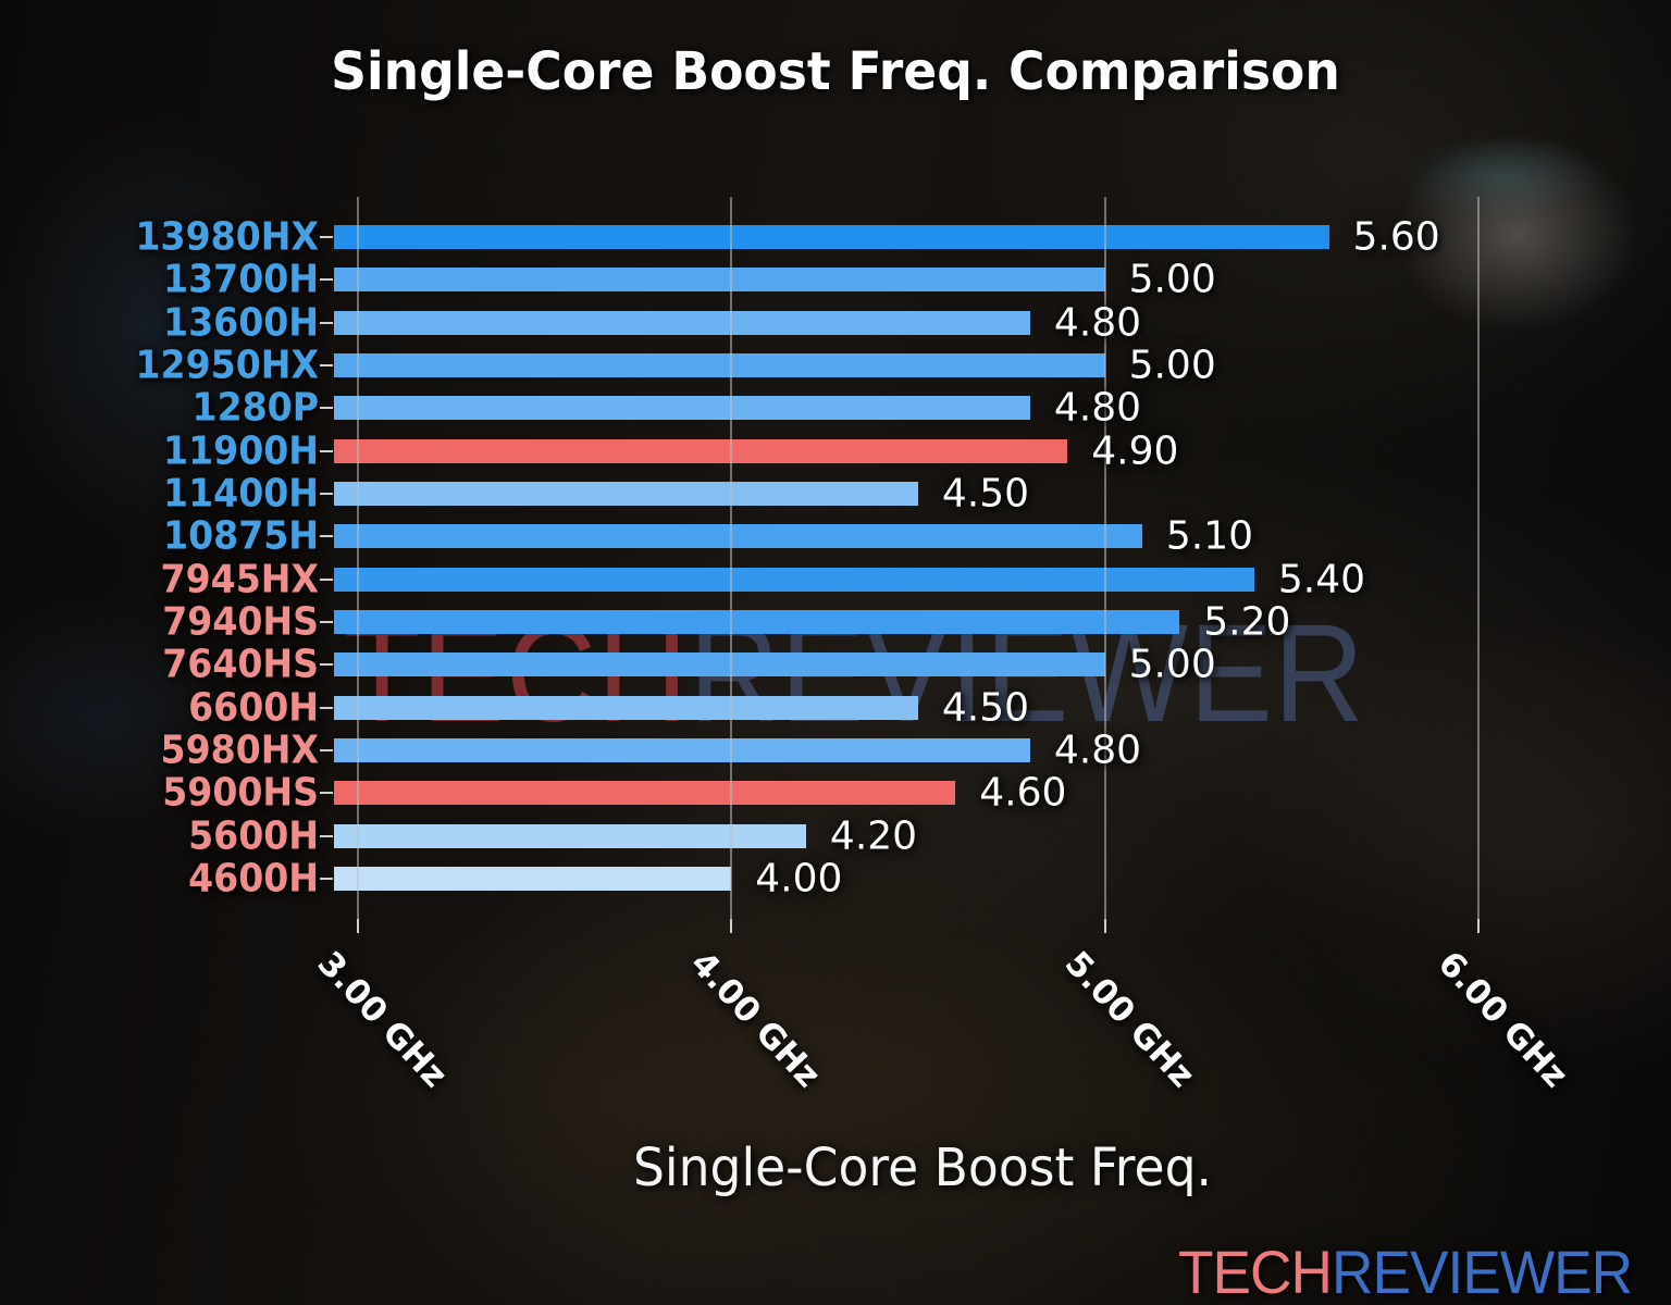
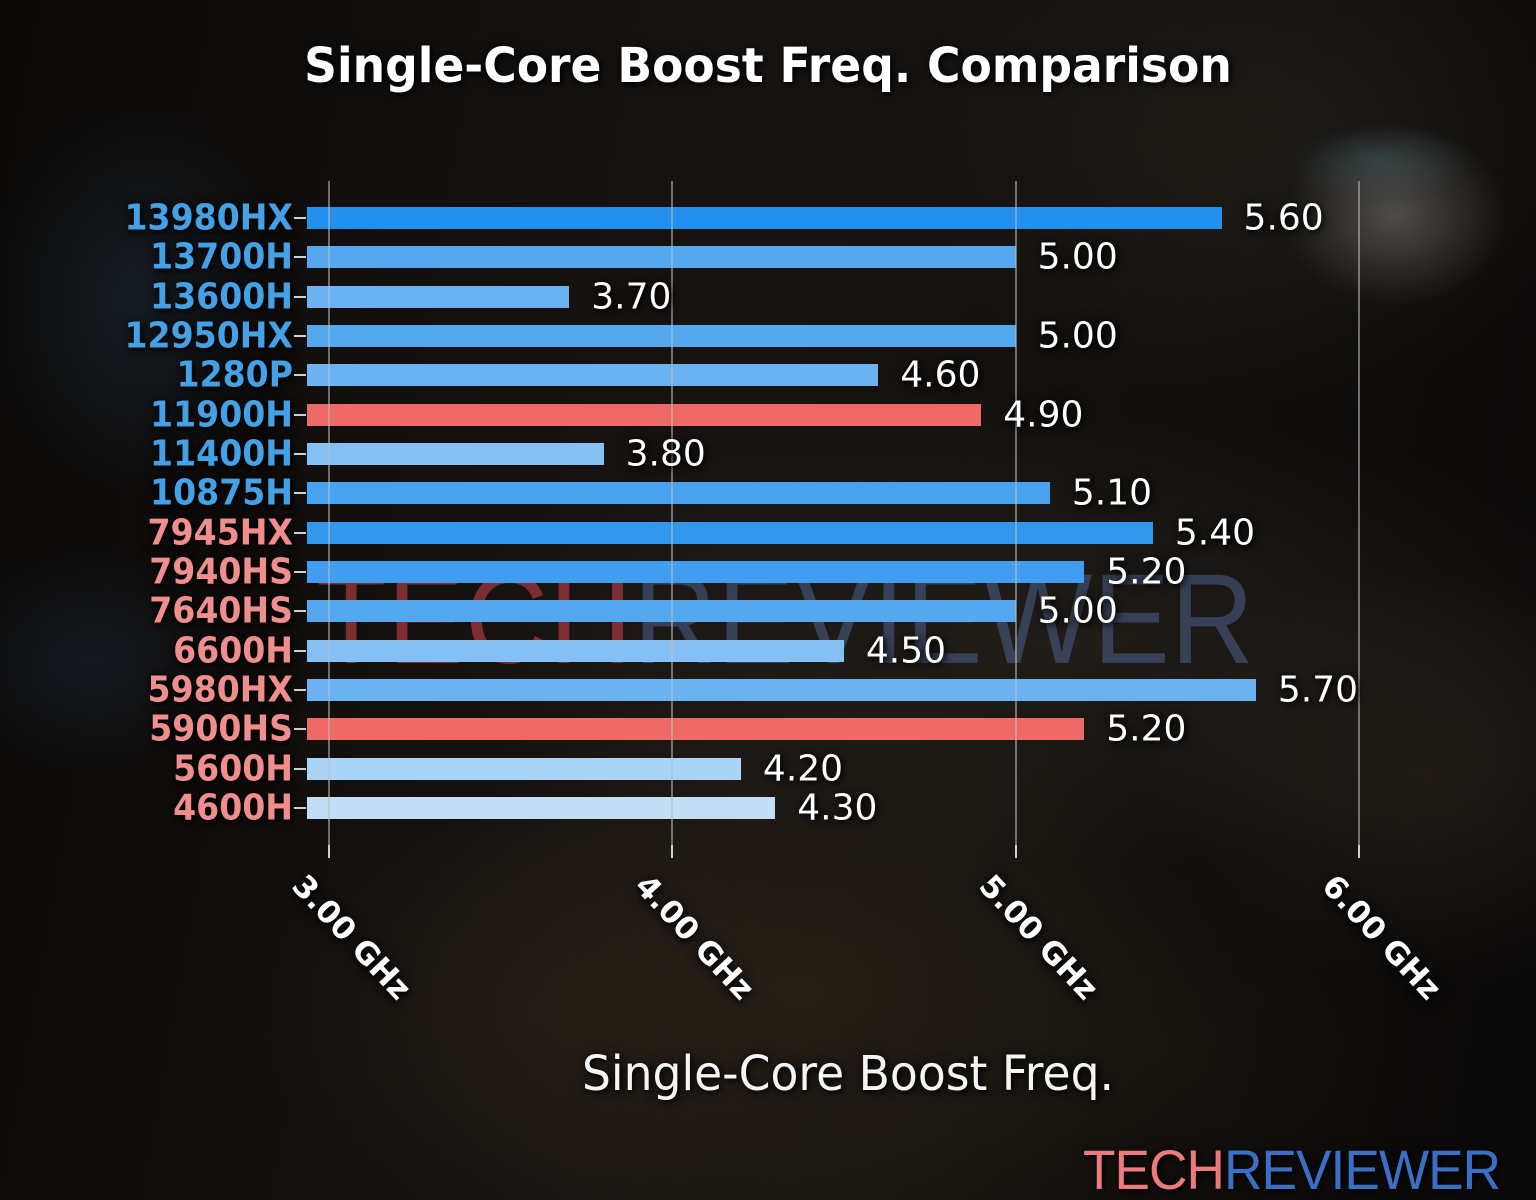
13600H: 4.80 -> 3.70
1280P: 4.80 -> 4.60
11400H: 4.50 -> 3.80
5980HX: 4.80 -> 5.70
5900HS: 4.60 -> 5.20
4600H: 4.00 -> 4.30
